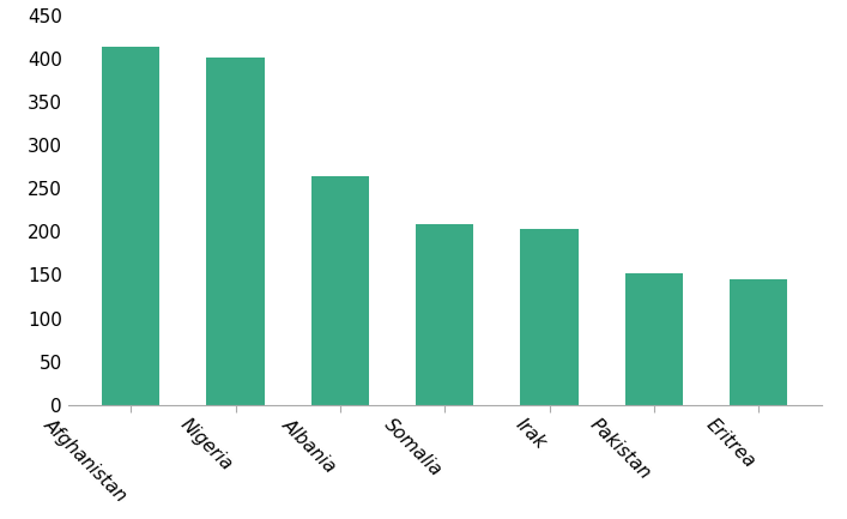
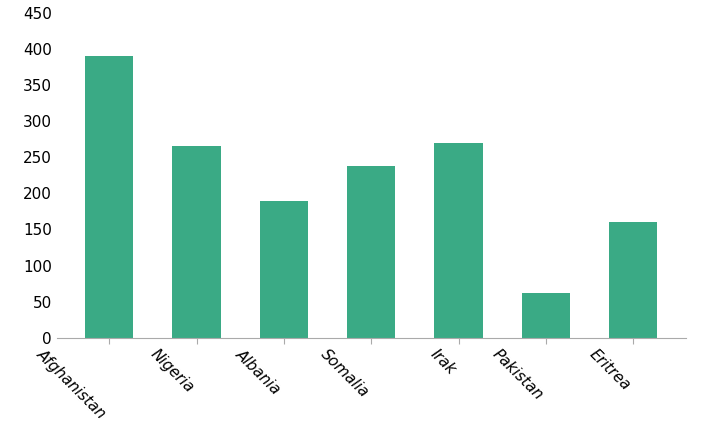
Afghanistan: 414 -> 390
Nigeria: 402 -> 266
Albania: 264 -> 190
Somalia: 209 -> 238
Irak: 203 -> 270
Pakistan: 152 -> 62
Eritrea: 145 -> 160
